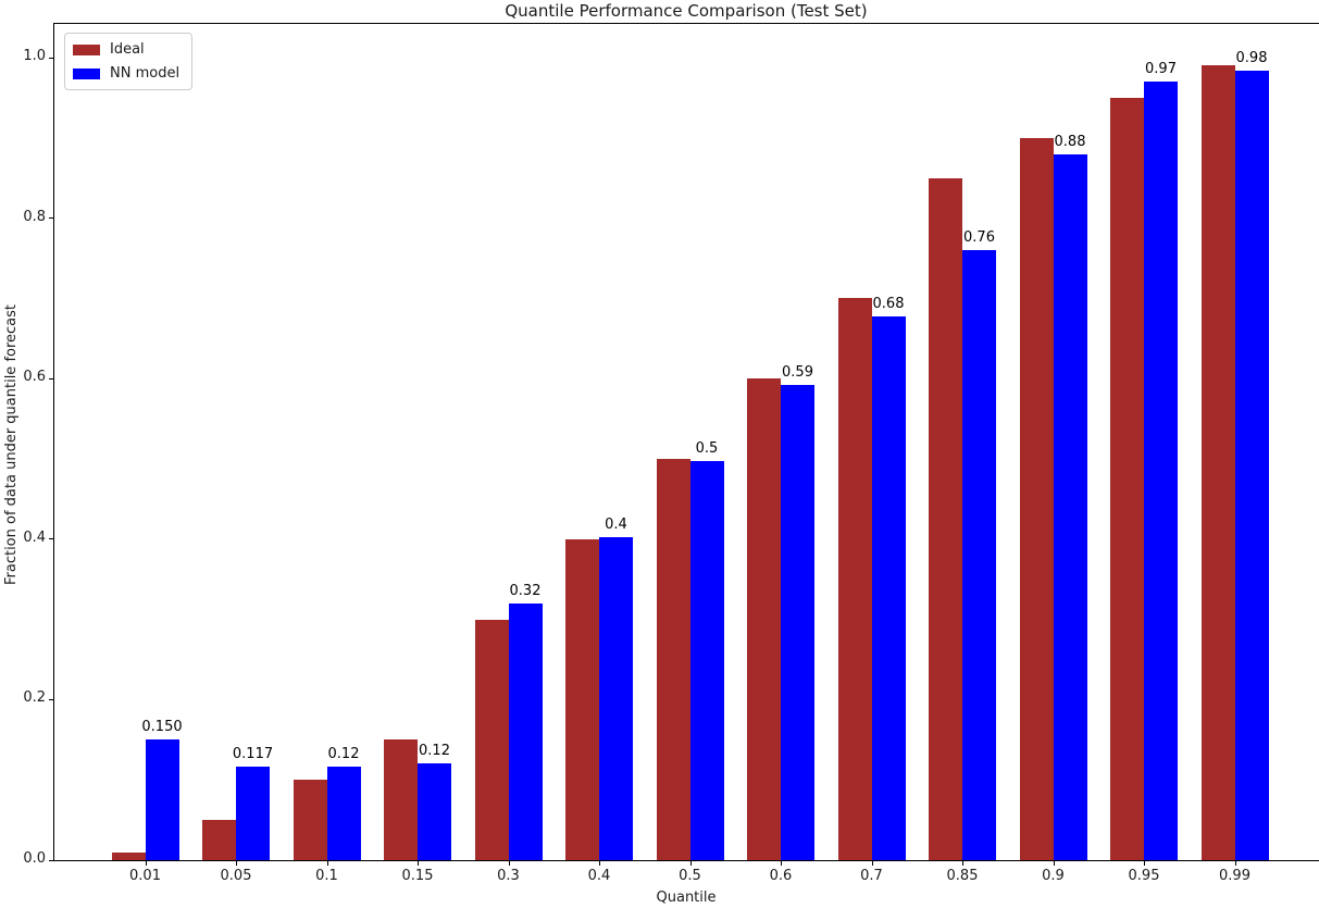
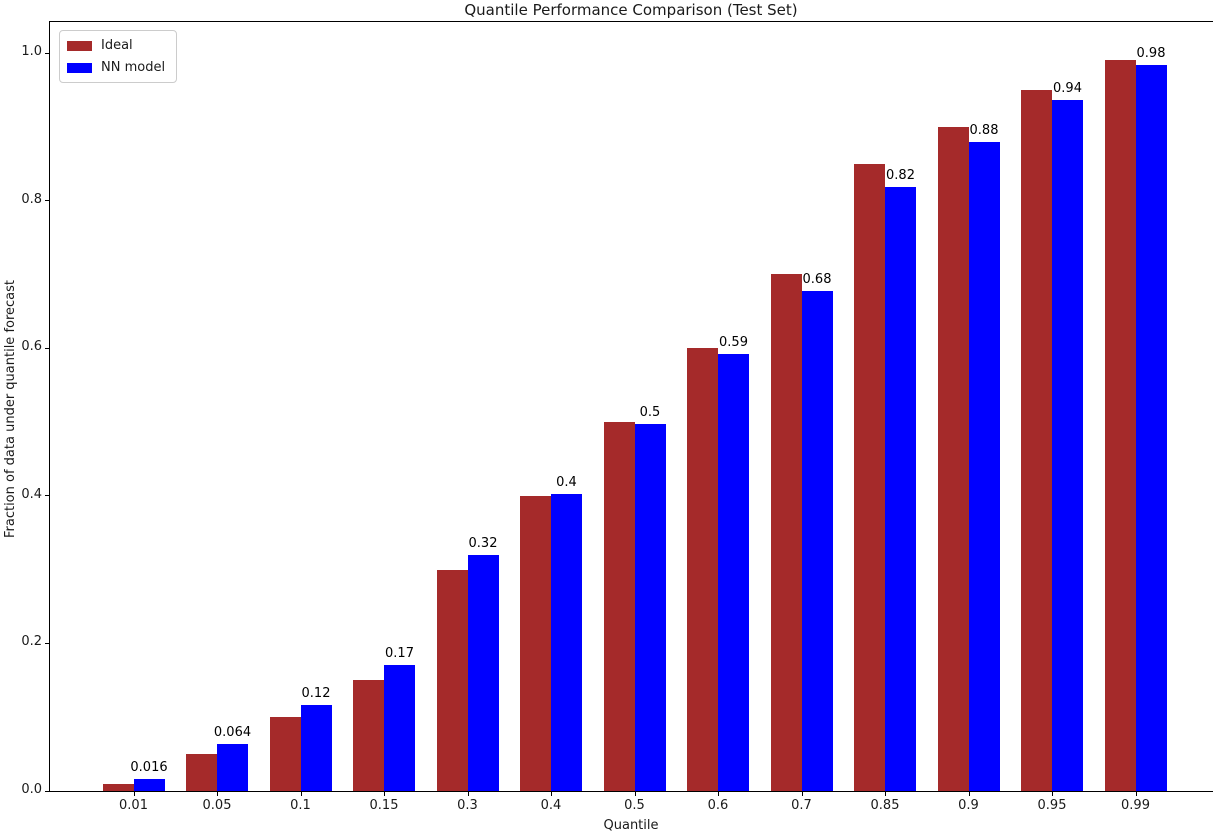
NN model/0.01: 0.150 -> 0.016
NN model/0.05: 0.117 -> 0.064
NN model/0.15: 0.12 -> 0.17
NN model/0.85: 0.76 -> 0.82
NN model/0.95: 0.97 -> 0.94
